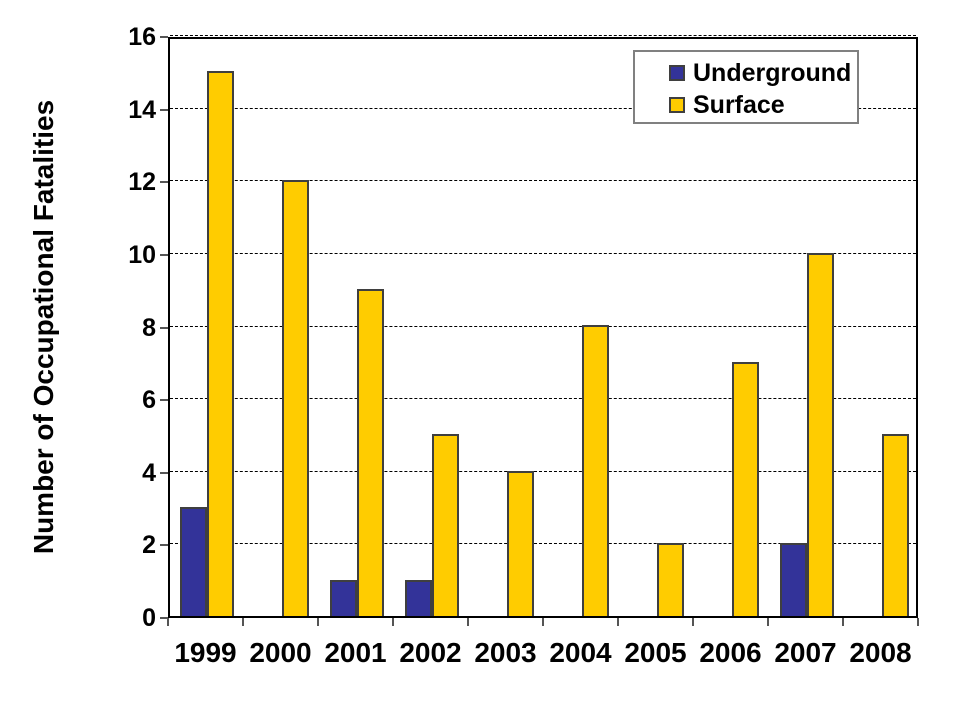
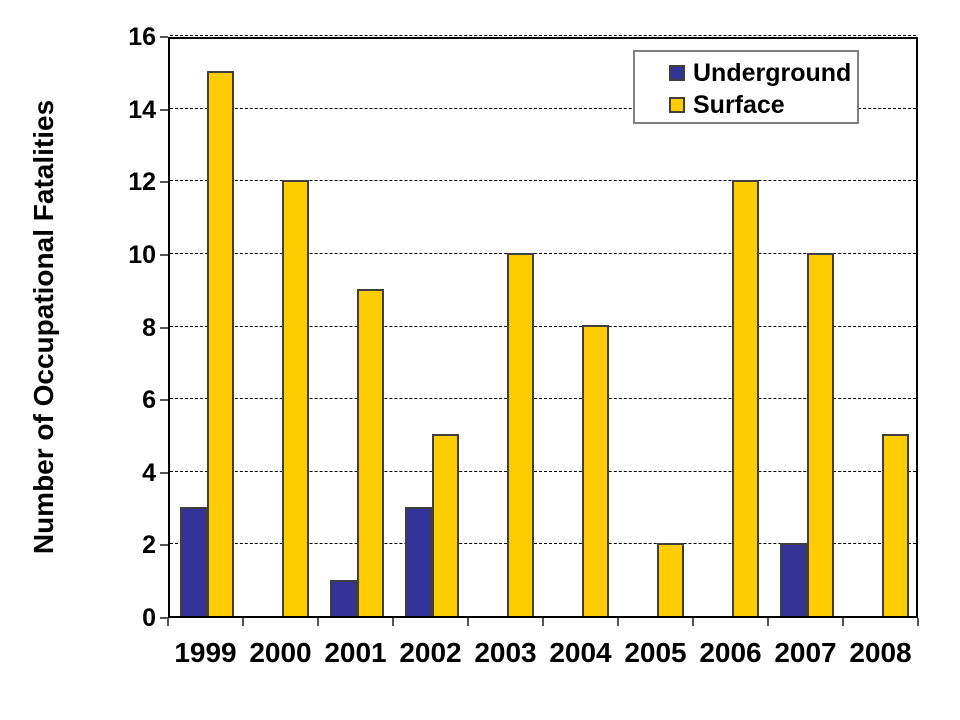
Underground/2002: 1 -> 3
Surface/2003: 4 -> 10
Surface/2006: 7 -> 12
